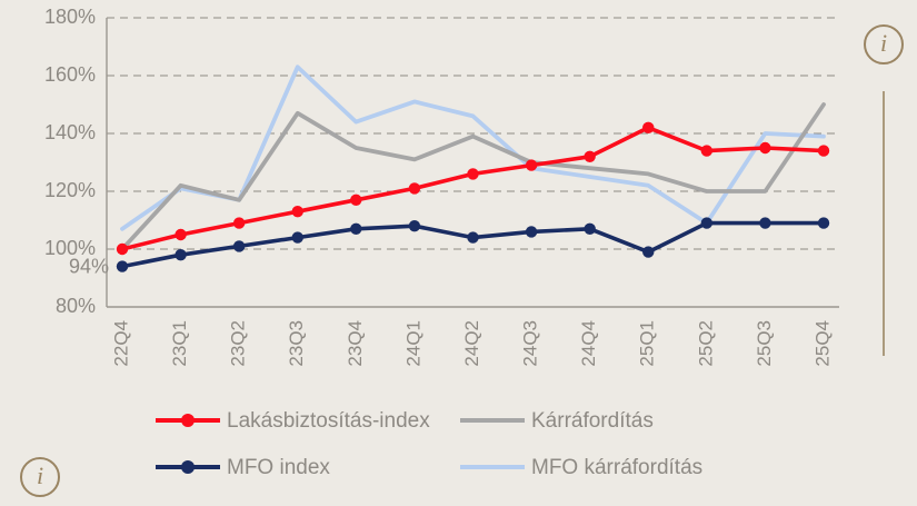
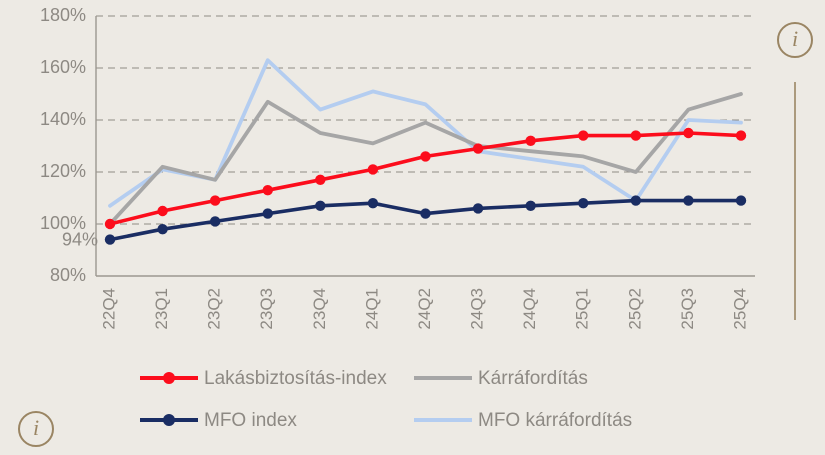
Lakásbiztosítás-index/25Q1: 142% -> 134%
MFO index/25Q1: 99% -> 108%
Kárráfordítás/25Q3: 120% -> 144%
